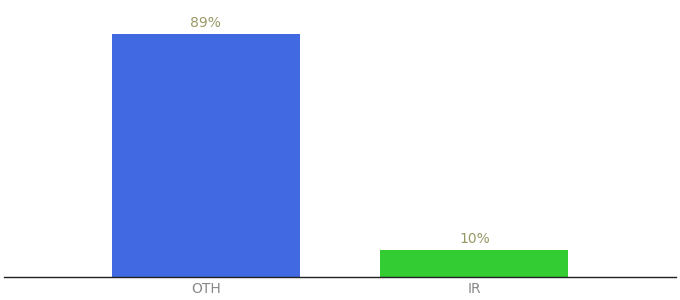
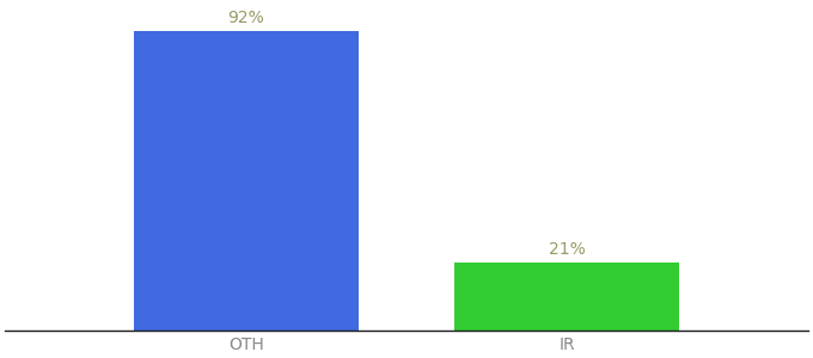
OTH: 89% -> 92%
IR: 10% -> 21%
